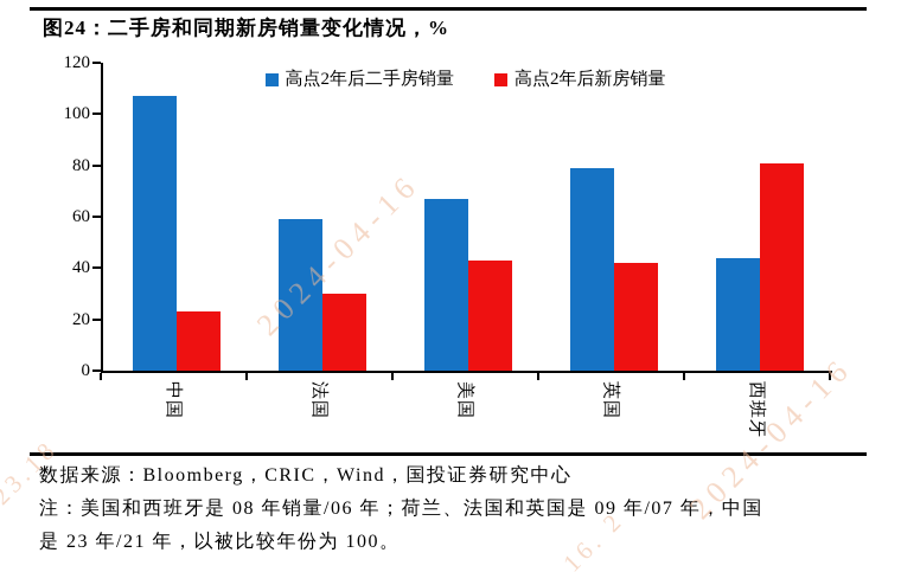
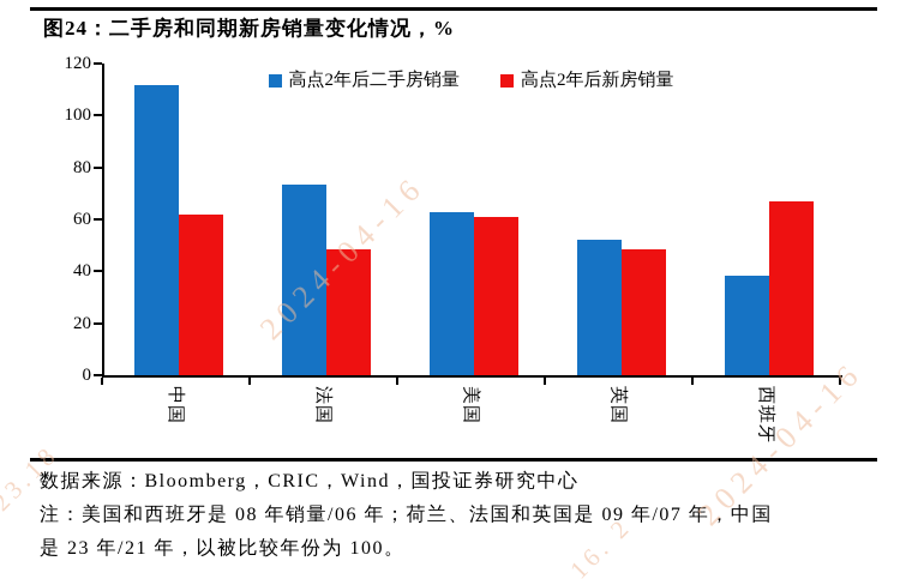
高点2年后二手房销量/中国: 107 -> 112
高点2年后新房销量/中国: 23 -> 62
高点2年后二手房销量/法国: 59 -> 74
高点2年后新房销量/法国: 30 -> 48
高点2年后二手房销量/美国: 67 -> 63
高点2年后新房销量/美国: 43 -> 61
高点2年后二手房销量/英国: 79 -> 52
高点2年后新房销量/英国: 42 -> 48
高点2年后二手房销量/西班牙: 44 -> 38
高点2年后新房销量/西班牙: 81 -> 67
